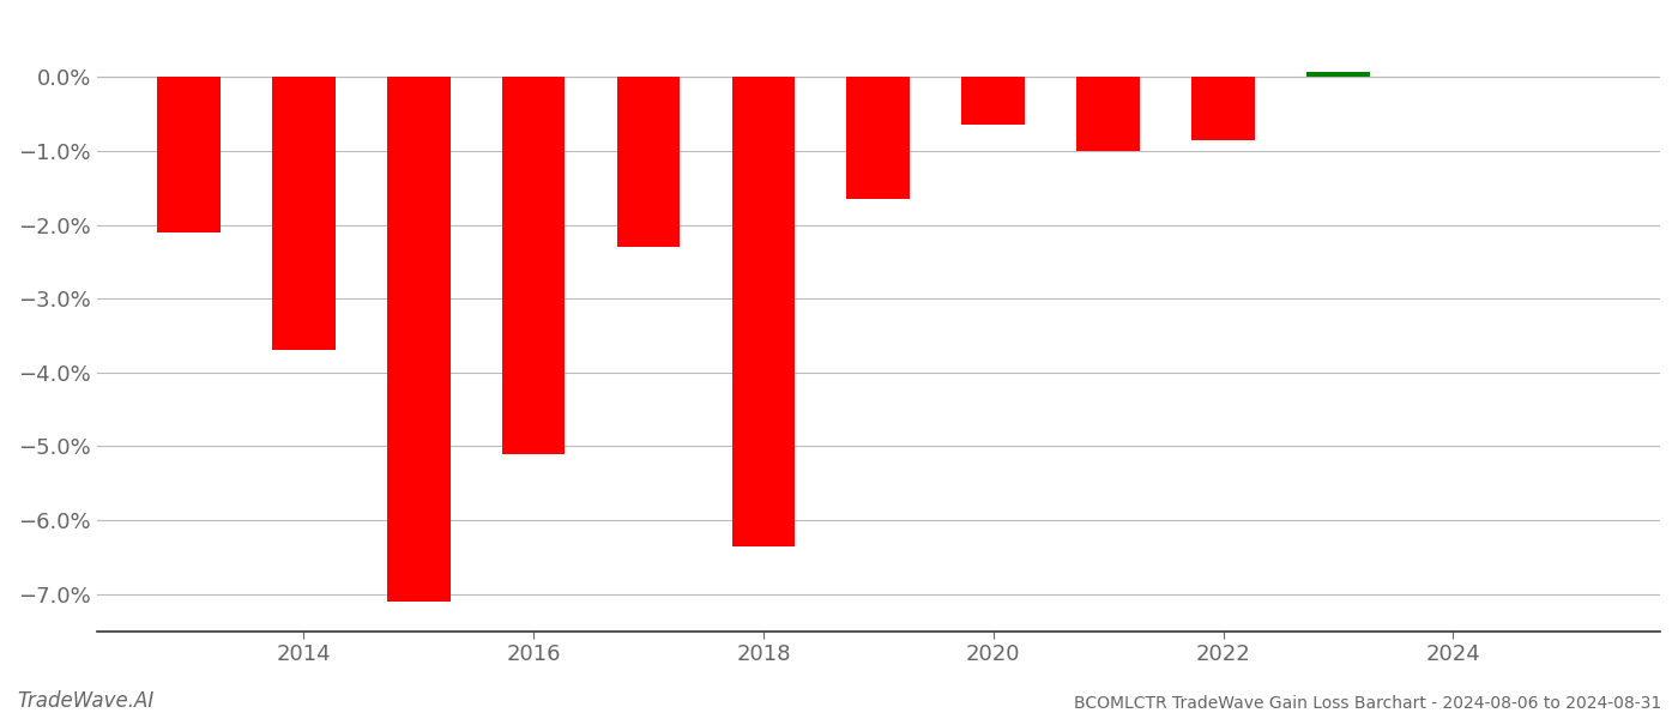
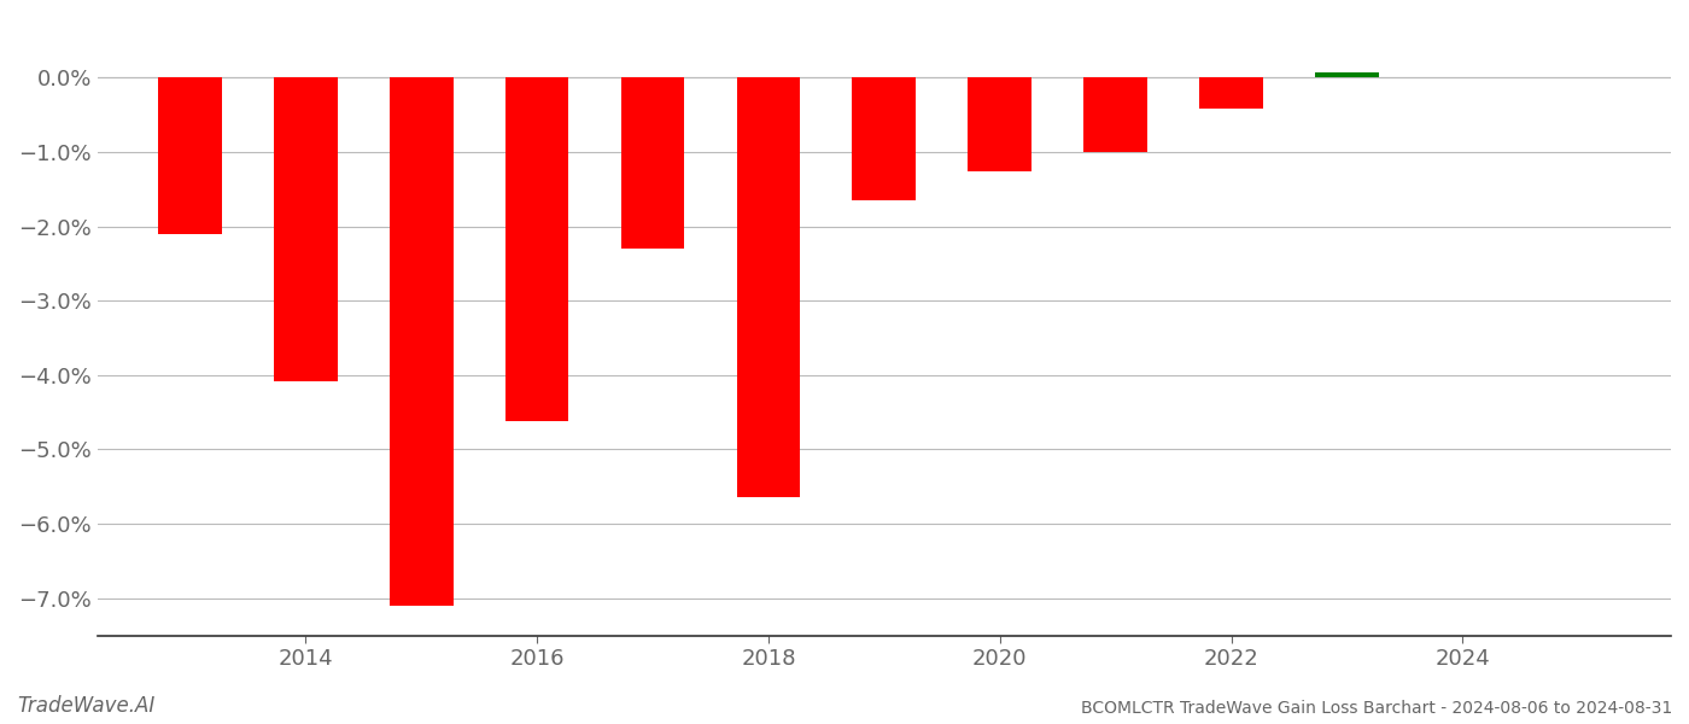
2014: -3.70% -> -4.08%
2016: -5.10% -> -4.62%
2018: -6.35% -> -5.64%
2020: -0.65% -> -1.26%
2022: -0.85% -> -0.42%
